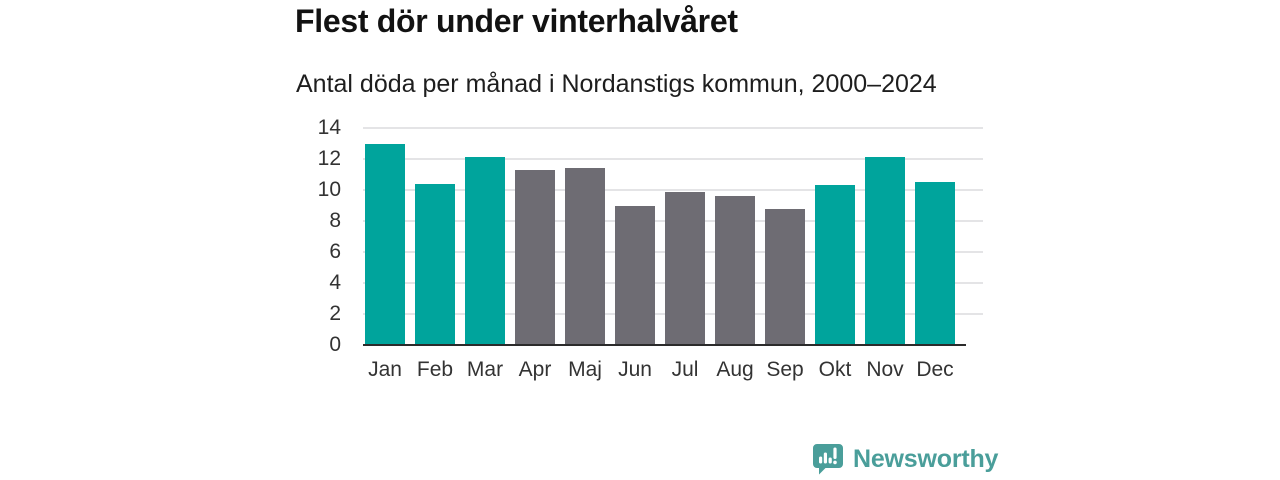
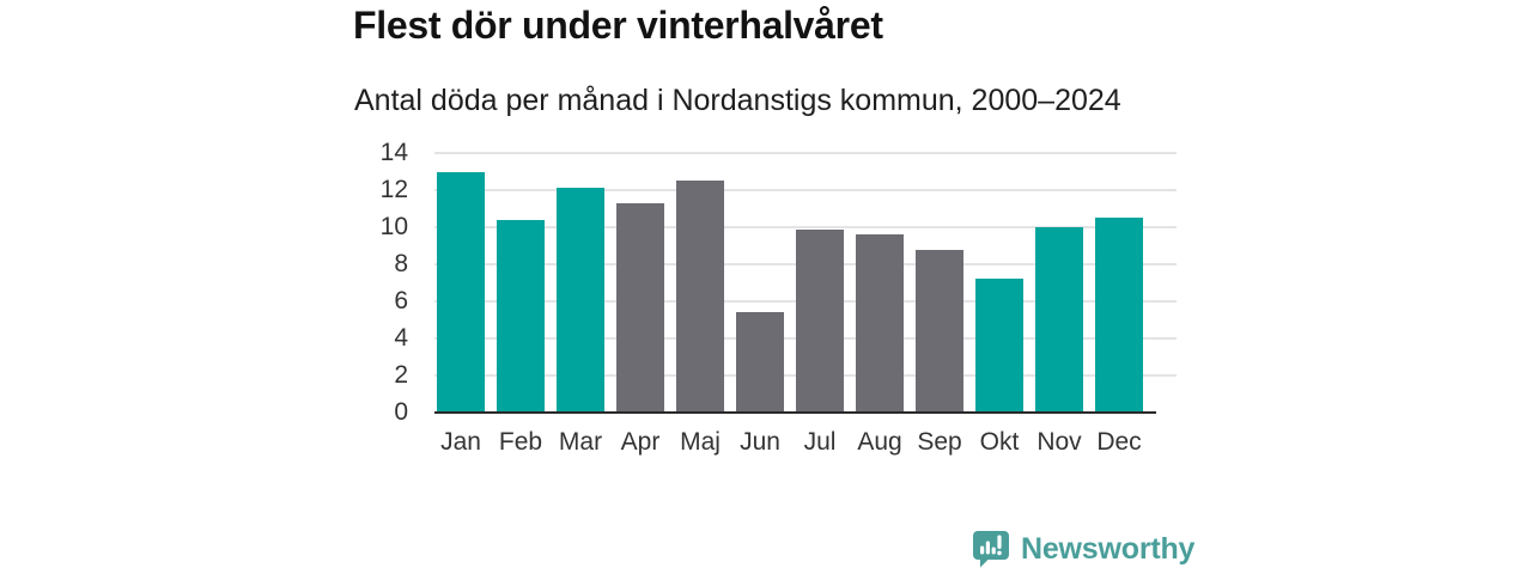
Maj: 11.4 -> 12.5
Jun: 9.0 -> 5.4
Okt: 10.3 -> 7.2
Nov: 12.1 -> 10.0
